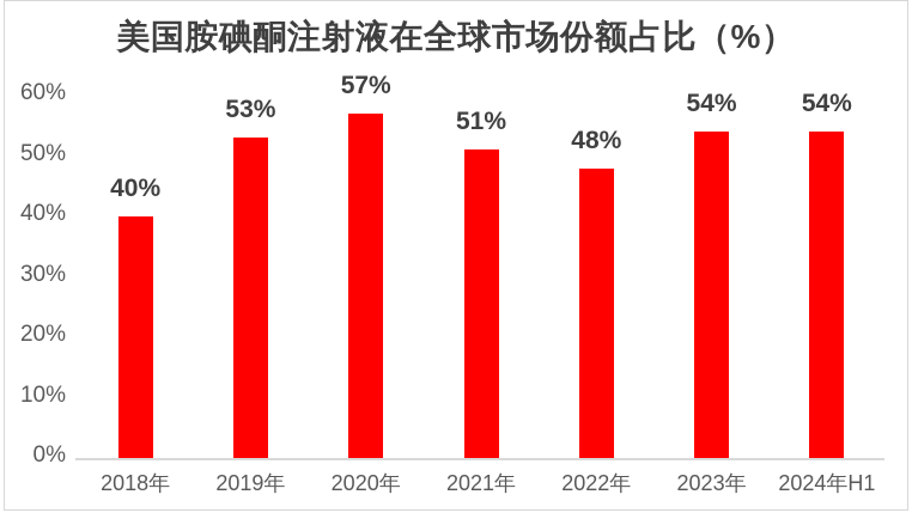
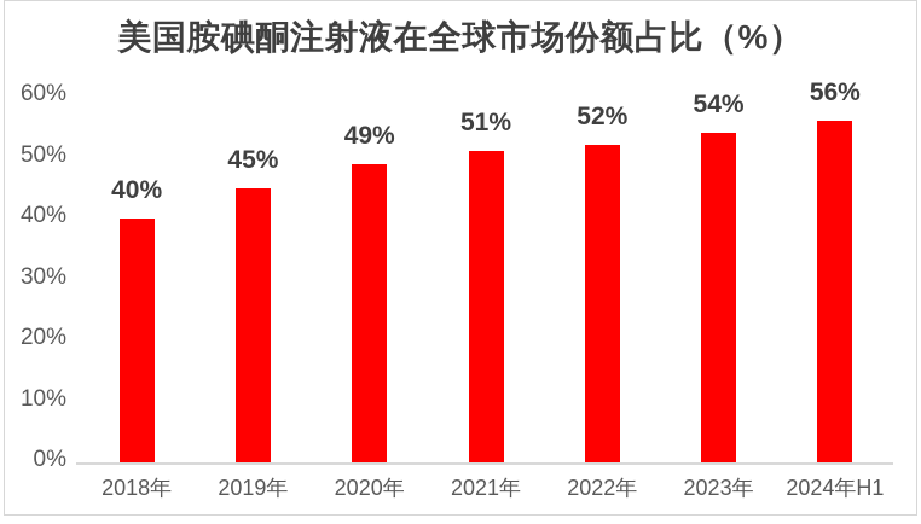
2019年: 53% -> 45%
2020年: 57% -> 49%
2022年: 48% -> 52%
2024年H1: 54% -> 56%
